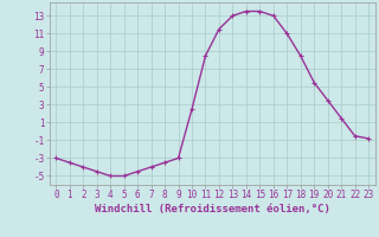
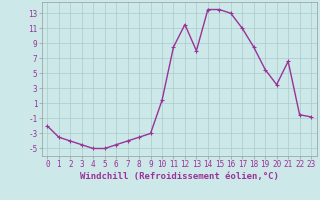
0: -3.0 -> -2.0
10: 2.5 -> 1.4
13: 13.0 -> 8.0
21: 1.5 -> 6.6
